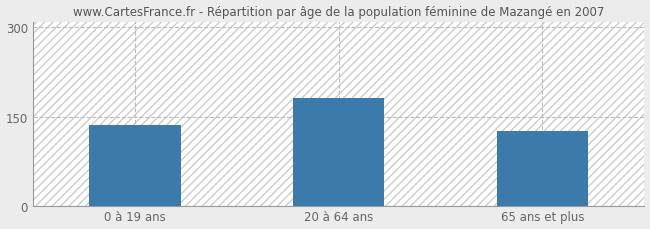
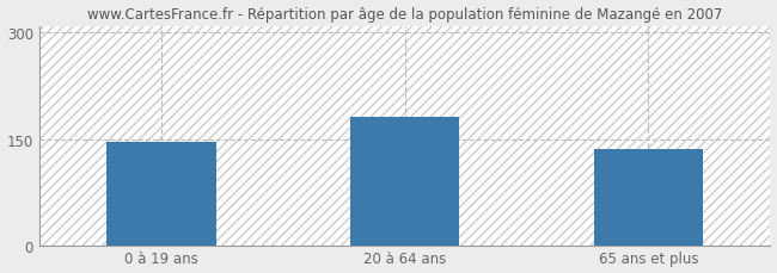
0 à 19 ans: 136 -> 146
65 ans et plus: 126 -> 136
